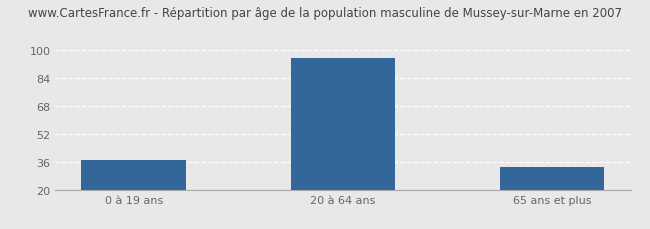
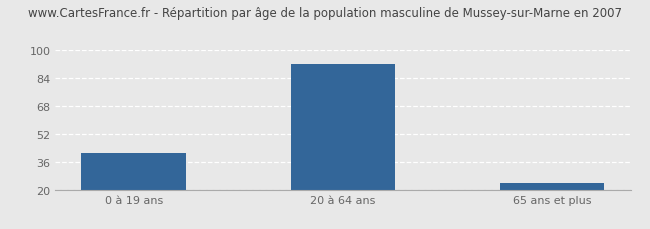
0 à 19 ans: 37 -> 41
20 à 64 ans: 95 -> 92
65 ans et plus: 33 -> 24
